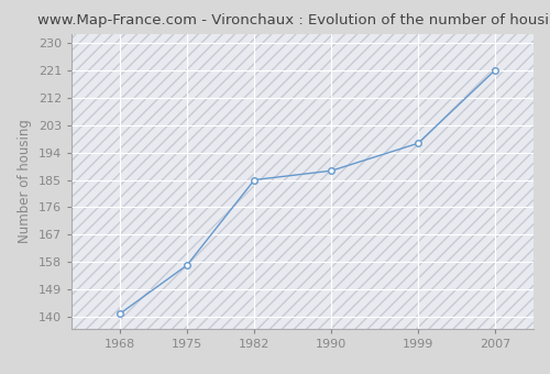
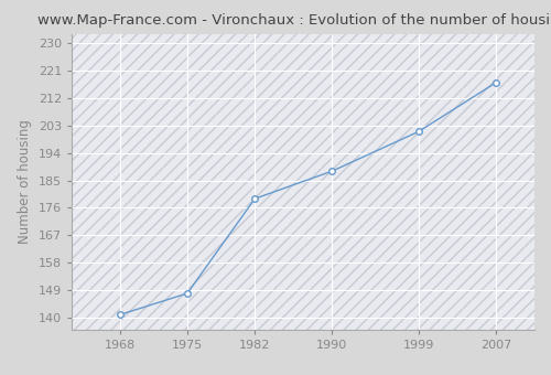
1975: 157 -> 148
1982: 185 -> 179
1999: 197 -> 201
2007: 221 -> 217
